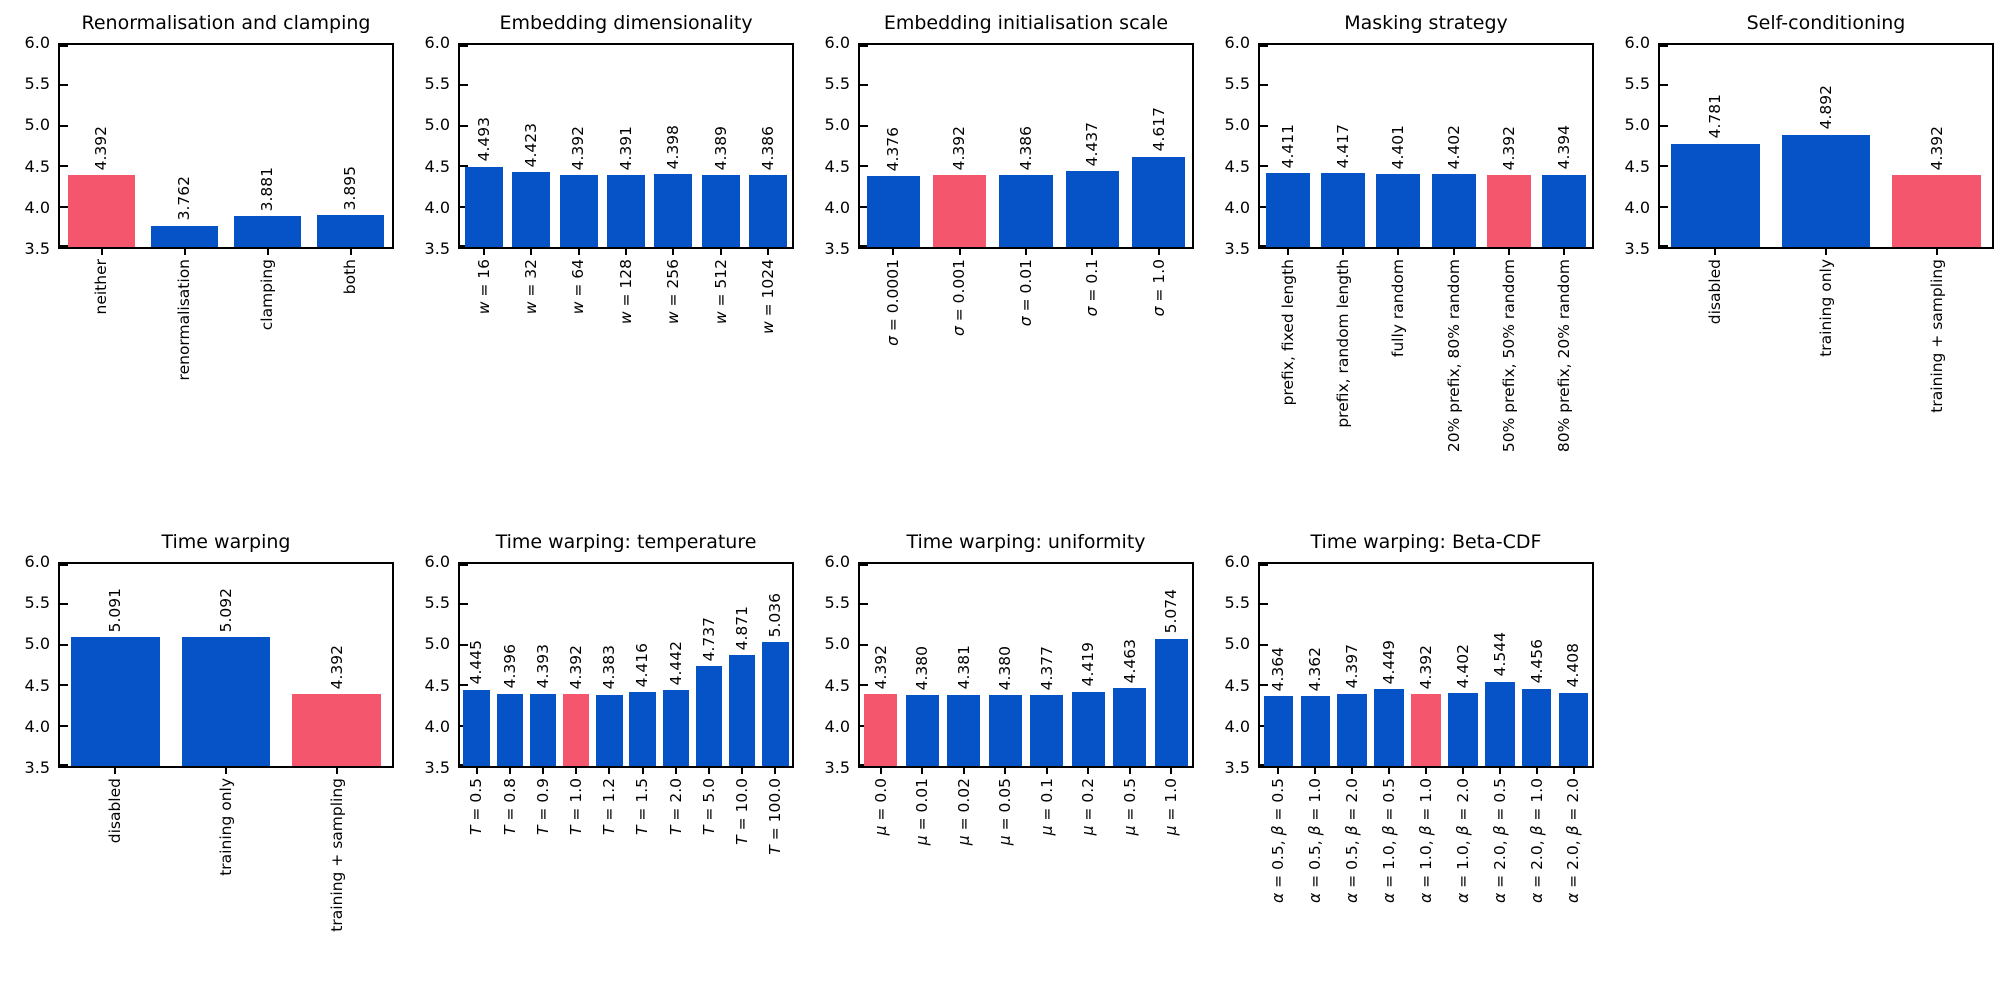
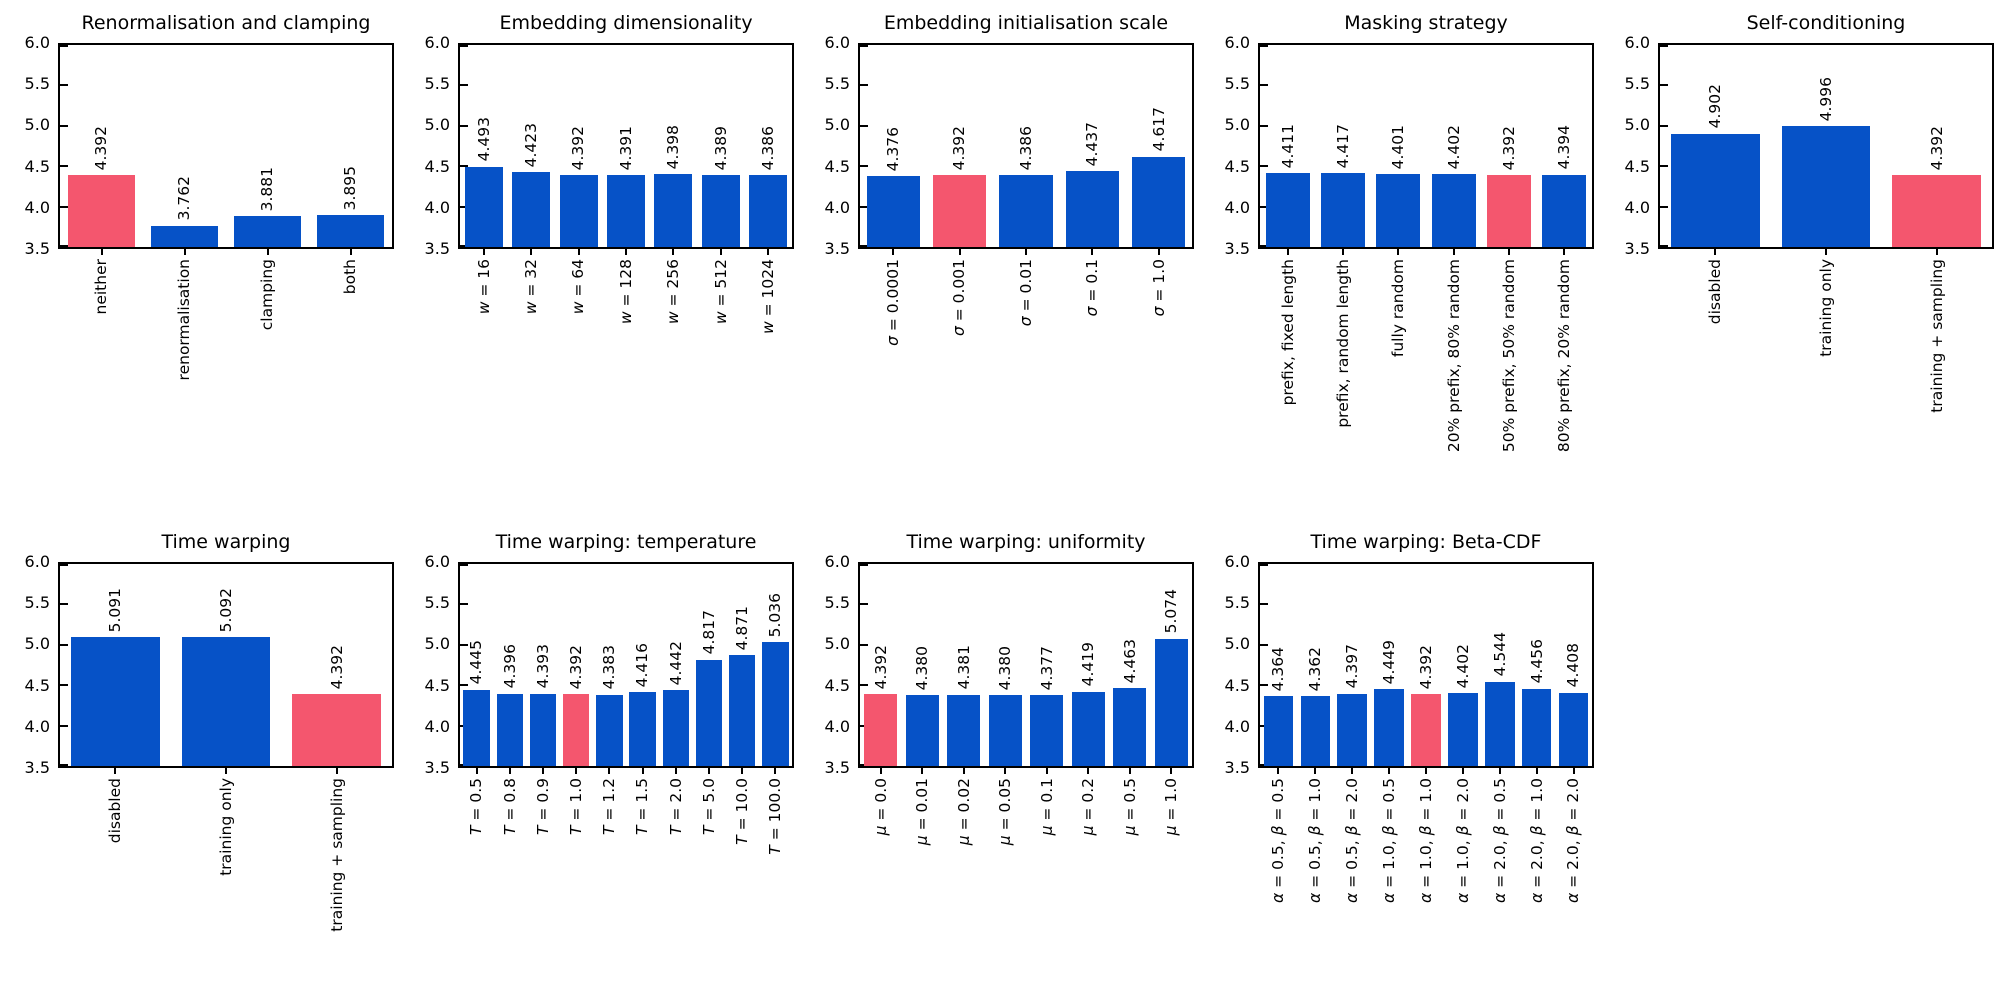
Self-conditioning/disabled: 4.781 -> 4.902
Self-conditioning/training only: 4.892 -> 4.996
Time warping: temperature/T = 5.0: 4.737 -> 4.817
